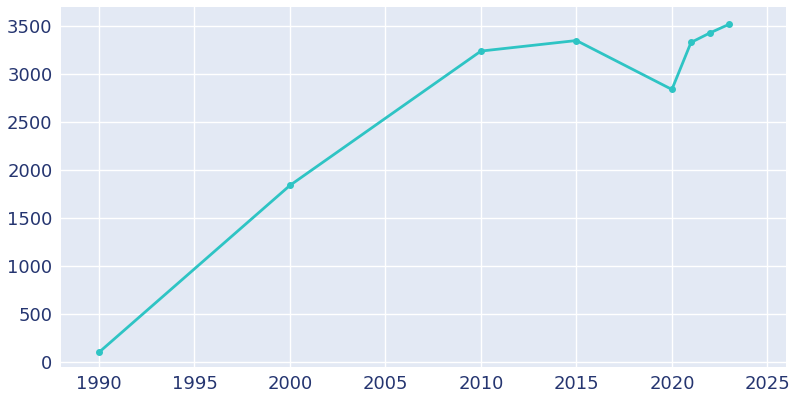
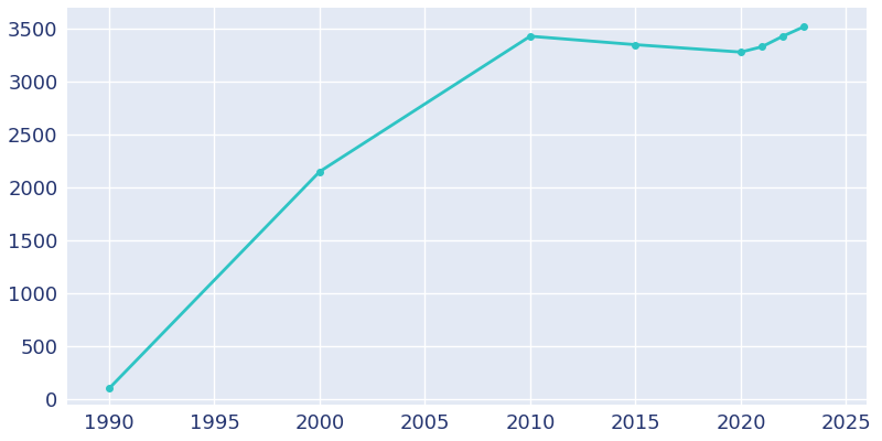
2000: 1840 -> 2150
2010: 3240 -> 3430
2020: 2840 -> 3280
